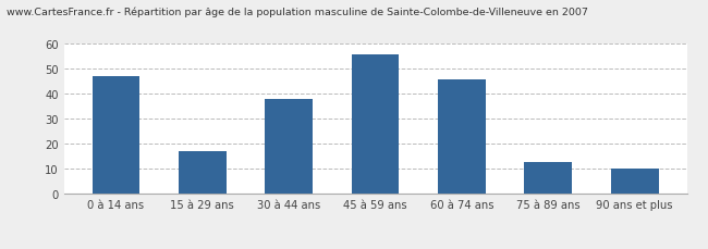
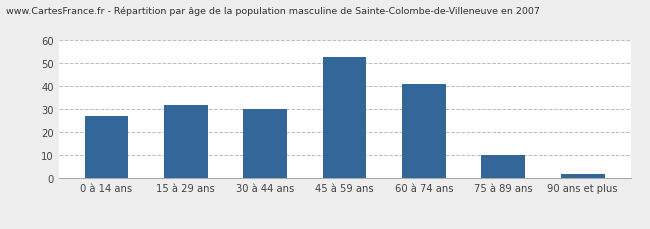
0 à 14 ans: 47 -> 27
15 à 29 ans: 17 -> 32
30 à 44 ans: 38 -> 30
45 à 59 ans: 56 -> 53
60 à 74 ans: 46 -> 41
75 à 89 ans: 13 -> 10
90 ans et plus: 10 -> 2
